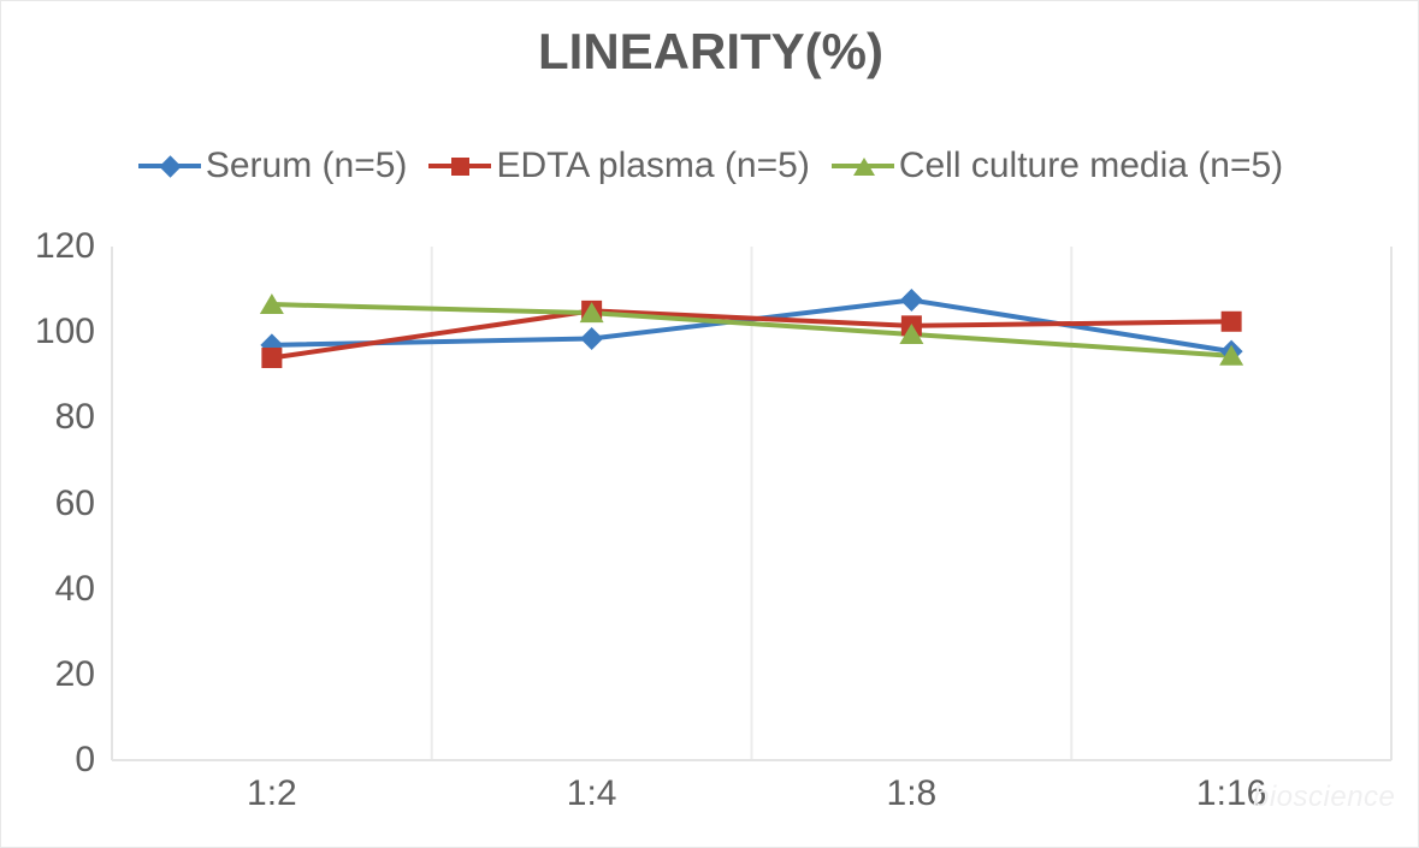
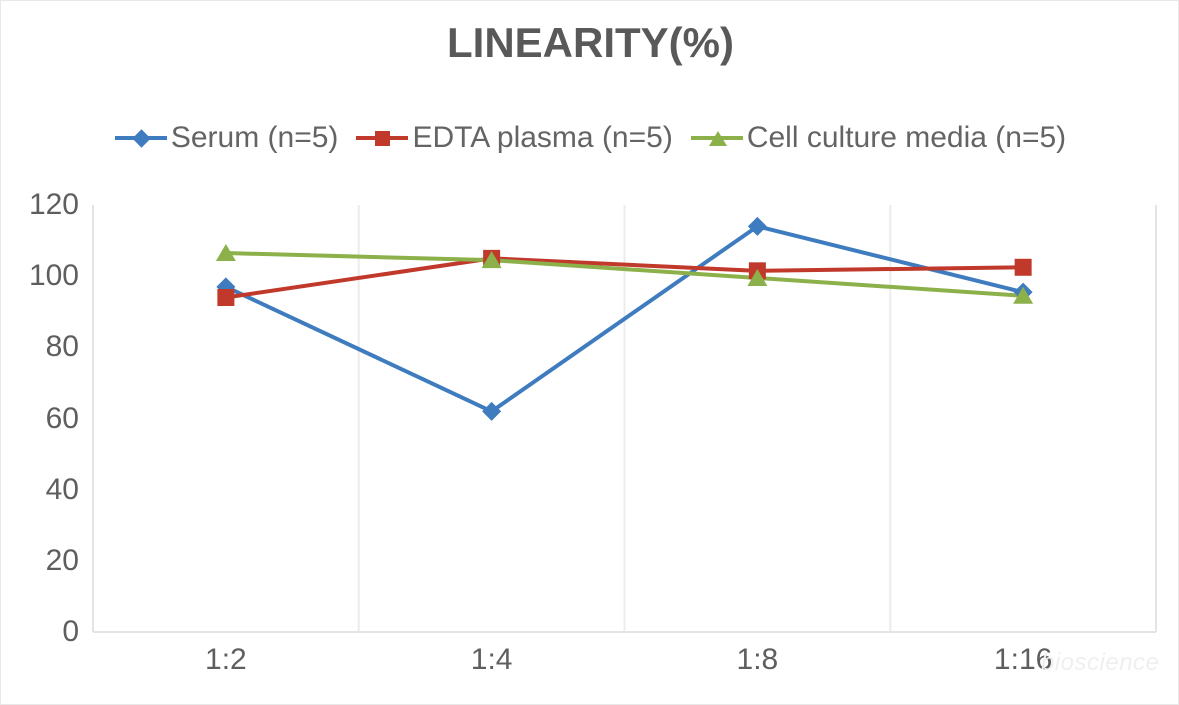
Serum (n=5)/1:4: 98 -> 62
Serum (n=5)/1:8: 108 -> 114
